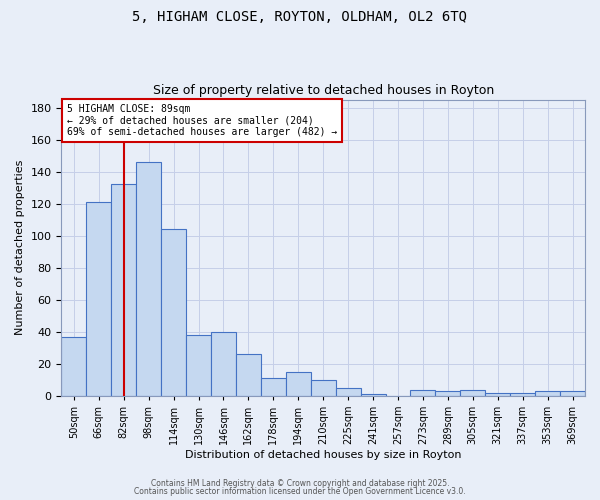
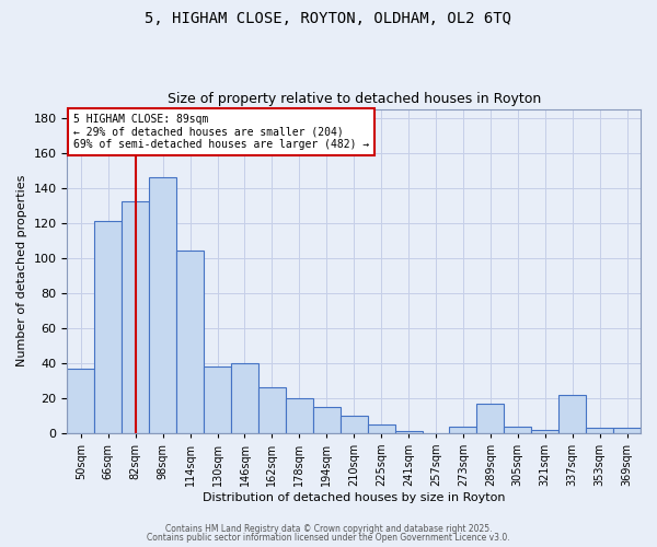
178sqm: 11 -> 20
289sqm: 3 -> 17
337sqm: 2 -> 22
